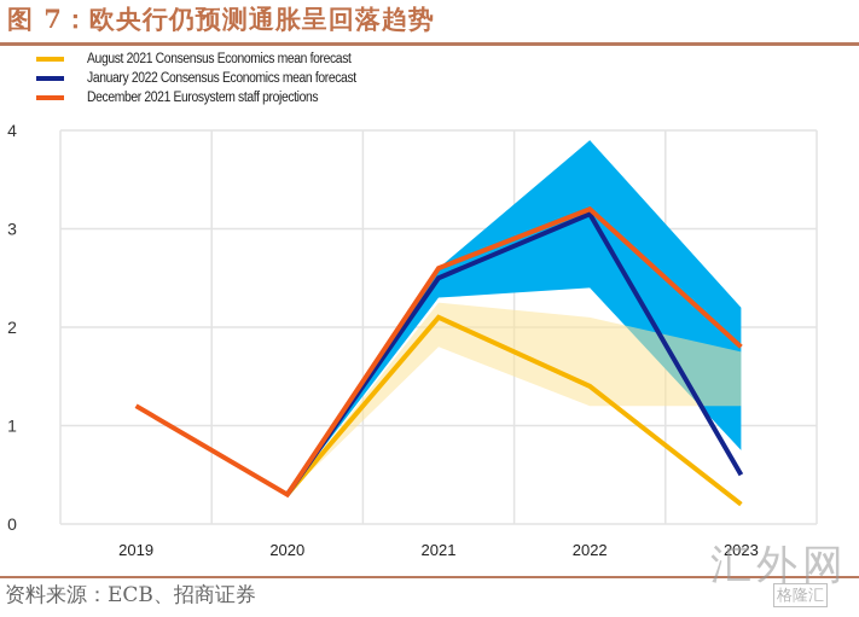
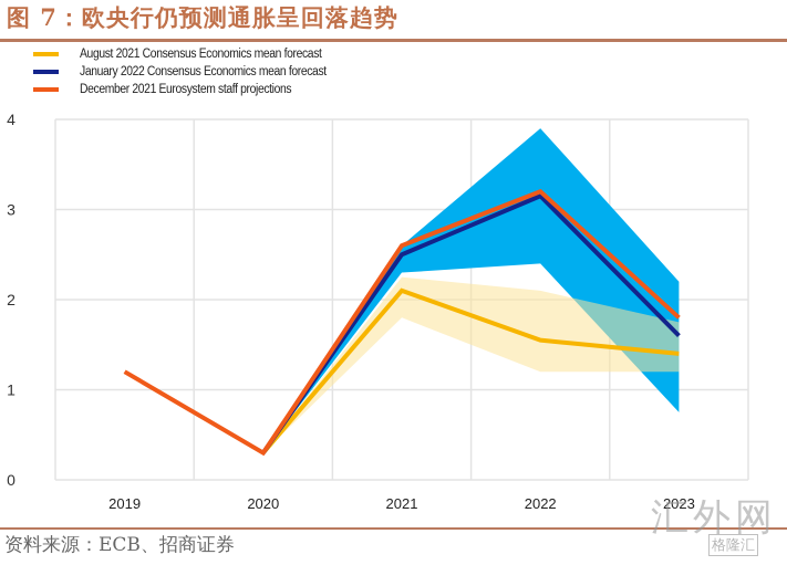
August 2021 Consensus Economics mean forecast/2022: 1.4 -> 1.6
August 2021 Consensus Economics mean forecast/2023: 0.2 -> 1.4
January 2022 Consensus Economics mean forecast/2023: 0.5 -> 1.6
